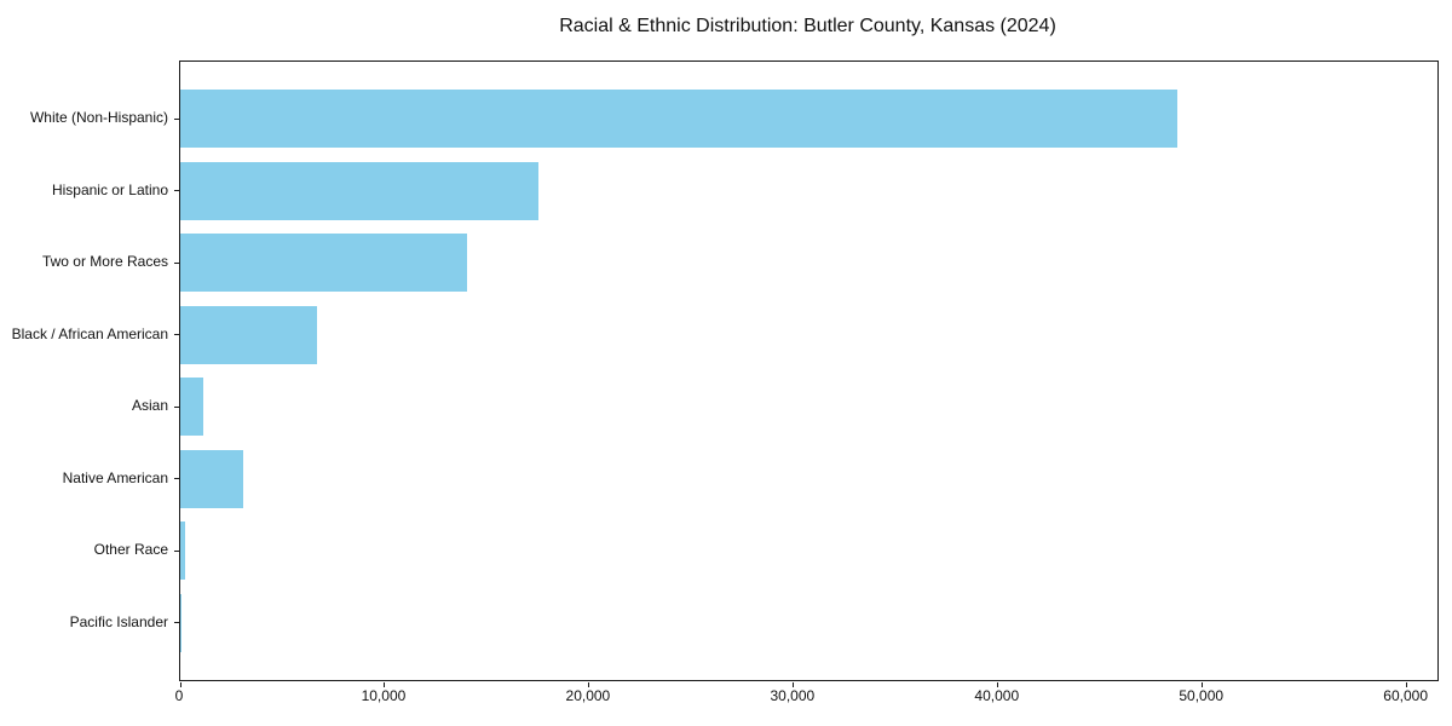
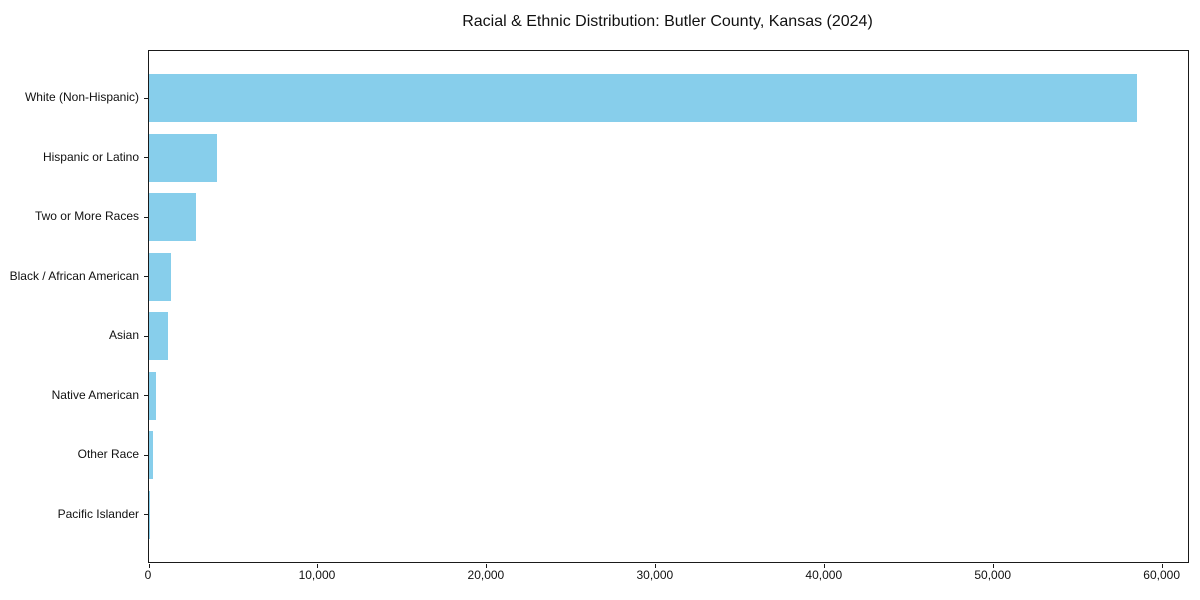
White (Non-Hispanic): 48800 -> 58500
Hispanic or Latino: 17500 -> 4000
Two or More Races: 14000 -> 2800
Black / African American: 6700 -> 1300
Native American: 3100 -> 400
